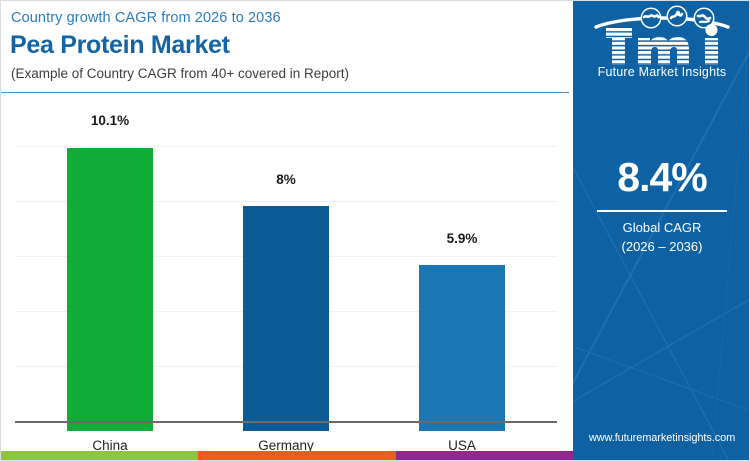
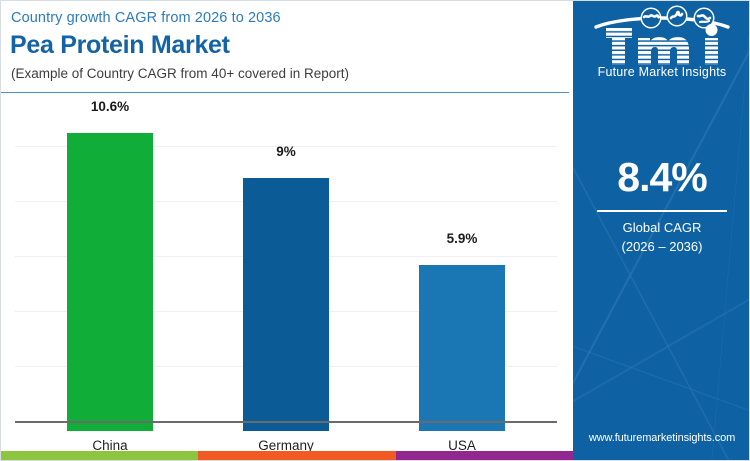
China: 10.1% -> 10.6%
Germany: 8% -> 9%
